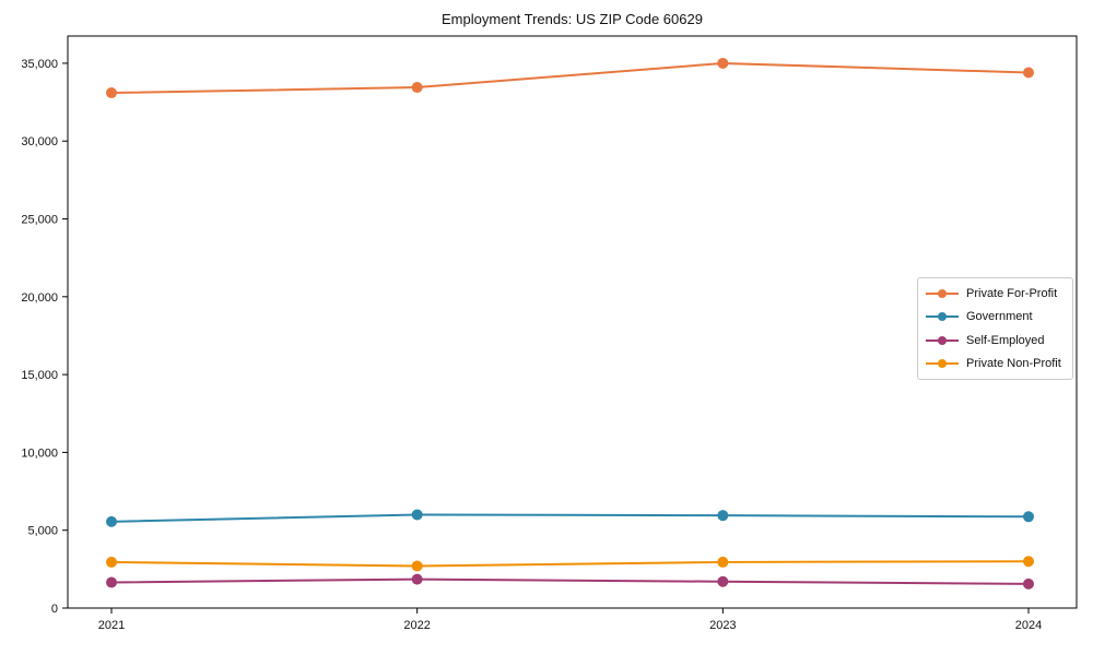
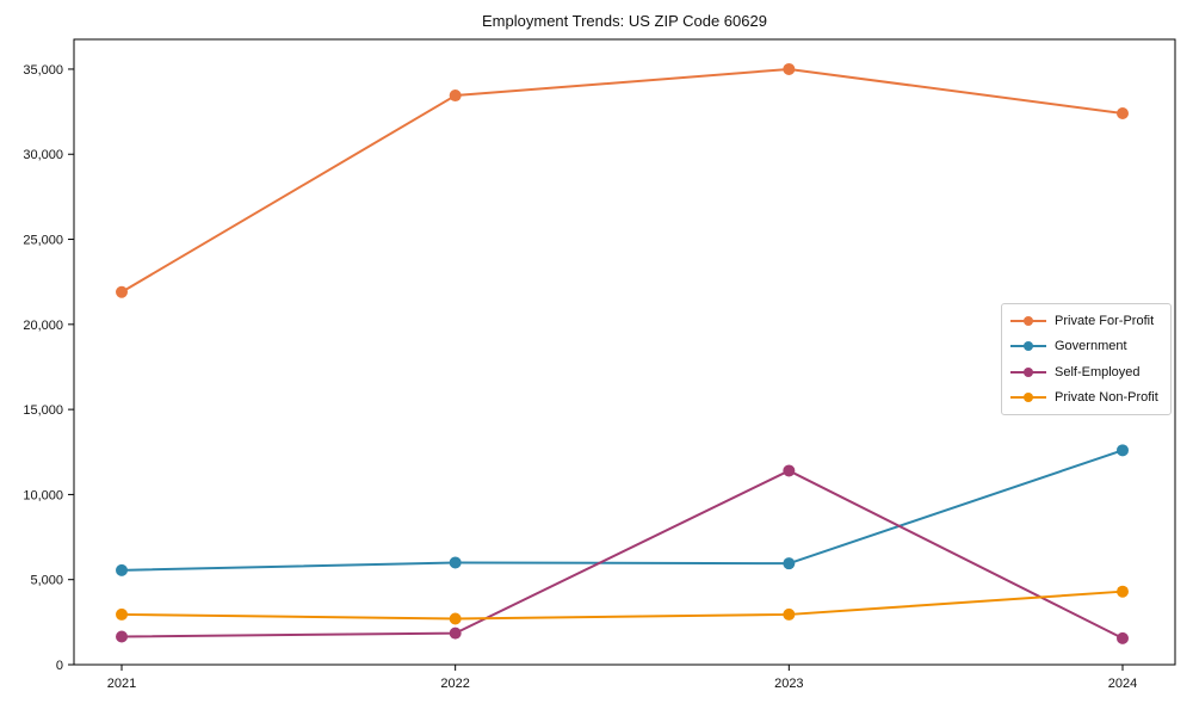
Private For-Profit/2021: 33100 -> 21900
Self-Employed/2023: 1700 -> 11400
Private For-Profit/2024: 34400 -> 32400
Government/2024: 5900 -> 12600
Private Non-Profit/2024: 3000 -> 4300
